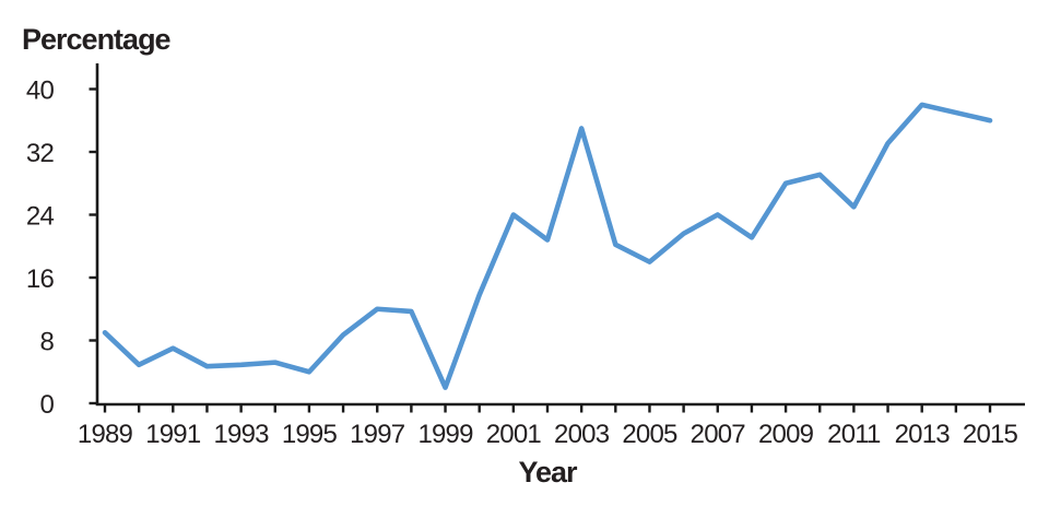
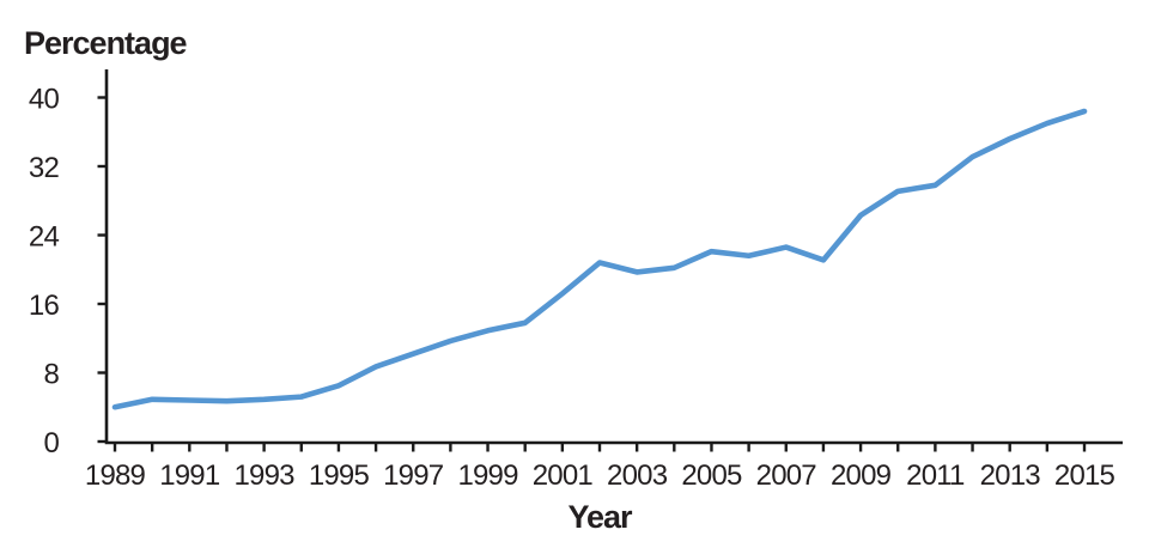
1989: 9 -> 4
1991: 7 -> 5
1995: 4 -> 6
1997: 12 -> 10
1999: 2 -> 13
2001: 24 -> 17
2003: 35 -> 20
2005: 18 -> 22
2007: 24 -> 23
2009: 28 -> 26
2011: 25 -> 30
2013: 38 -> 35
2015: 36 -> 38
